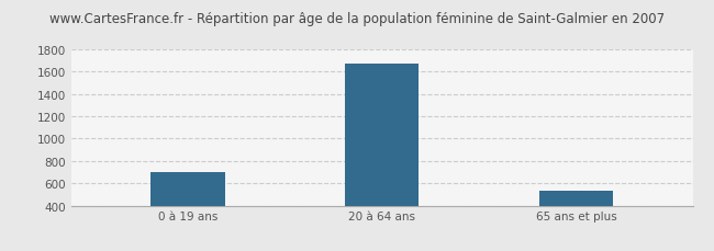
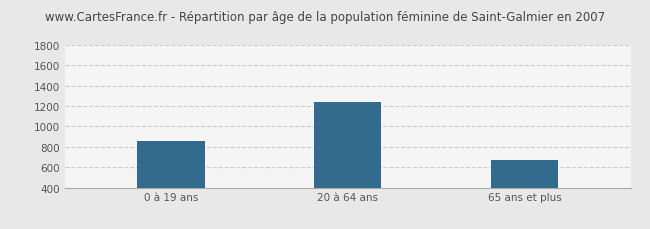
0 à 19 ans: 700 -> 860
20 à 64 ans: 1670 -> 1240
65 ans et plus: 540 -> 670
